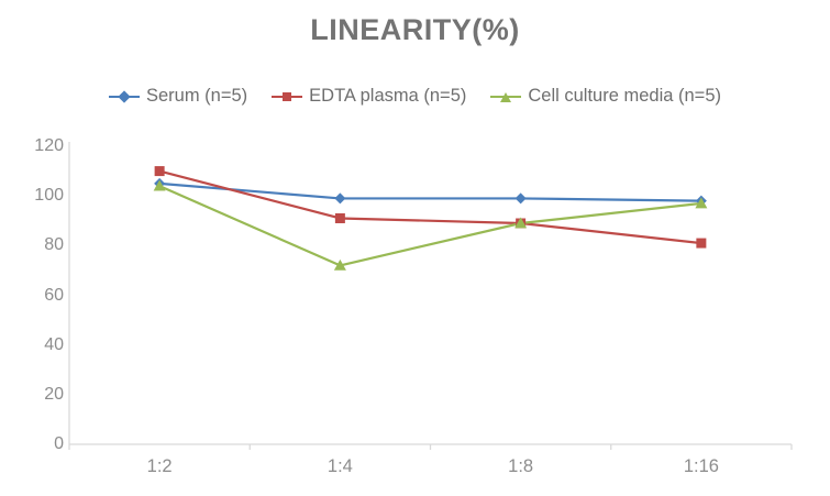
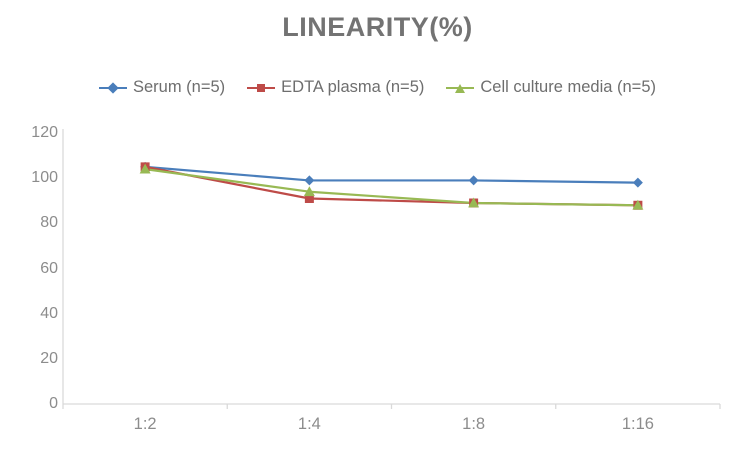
EDTA plasma (n=5)/1:2: 110 -> 105
Cell culture media (n=5)/1:4: 72 -> 94
EDTA plasma (n=5)/1:16: 81 -> 88
Cell culture media (n=5)/1:16: 97 -> 88
